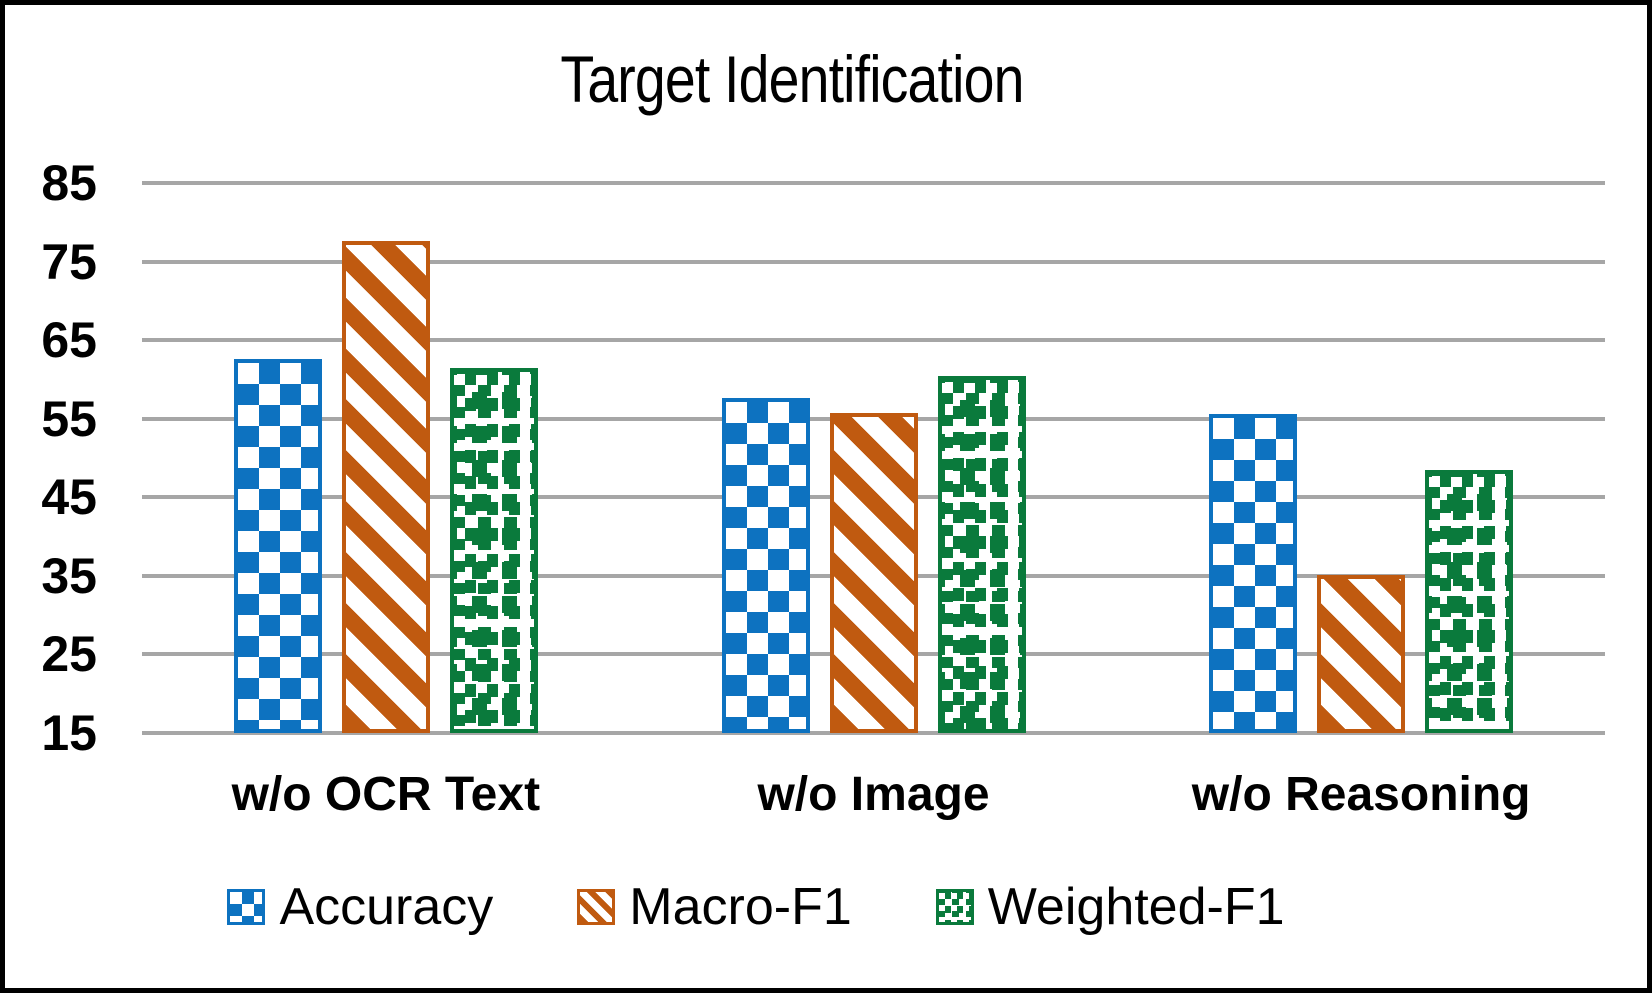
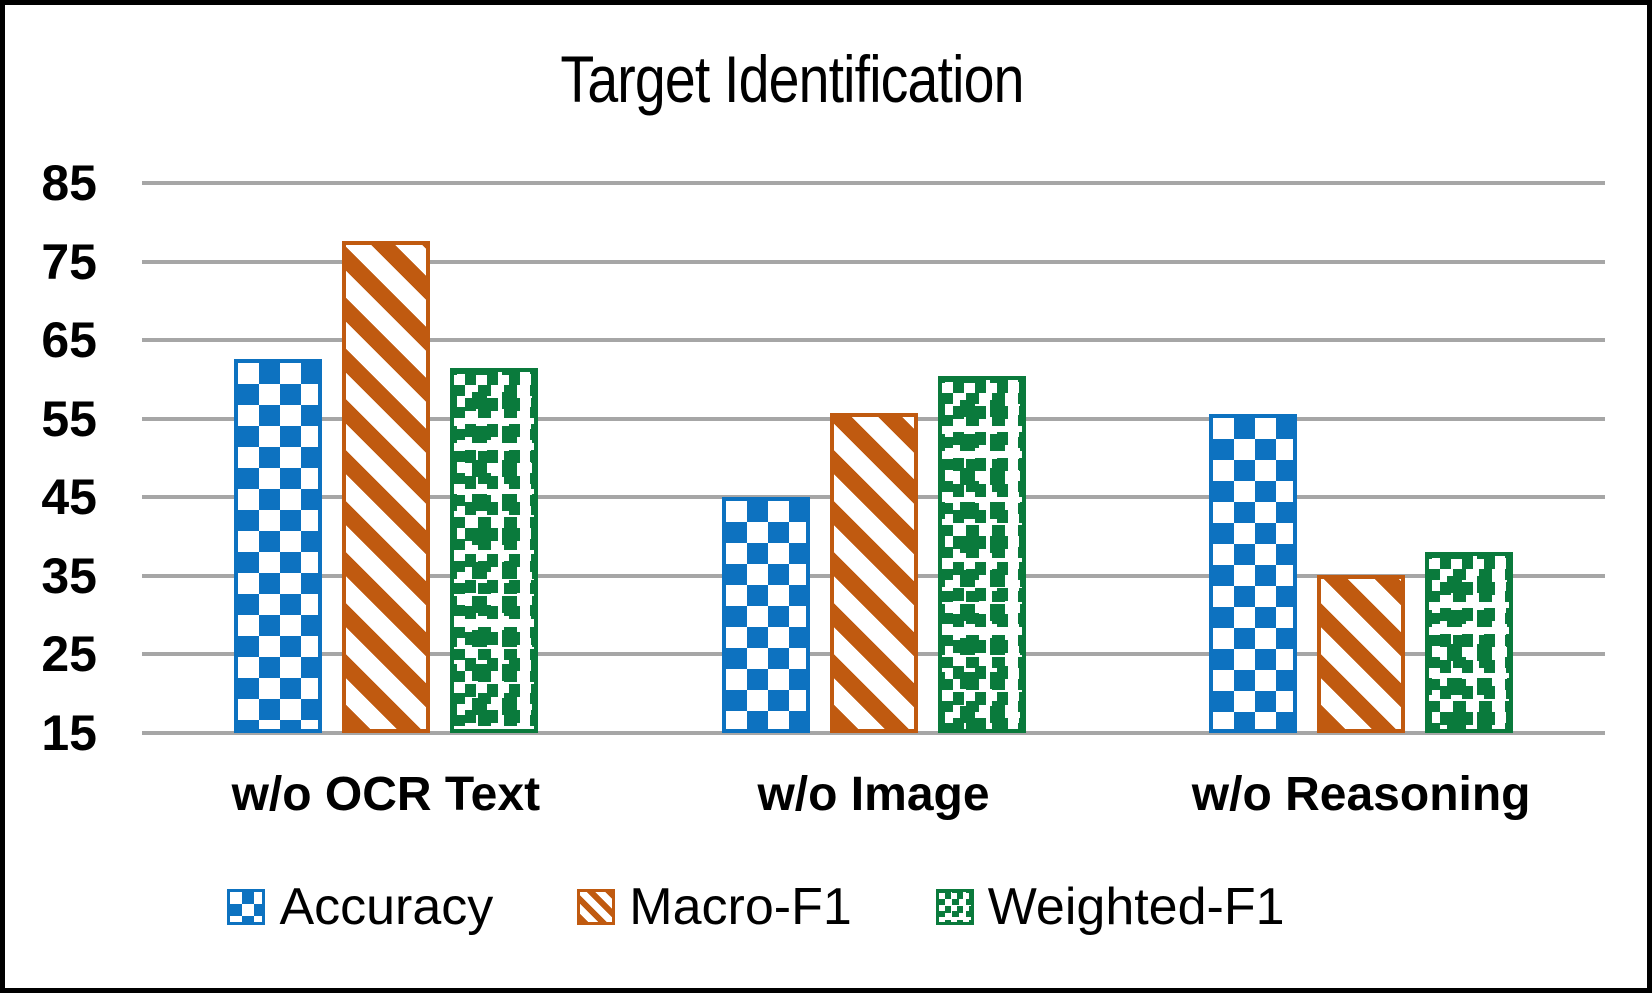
Accuracy/w/o Image: 58 -> 45
Weighted-F1/w/o Reasoning: 48 -> 38
